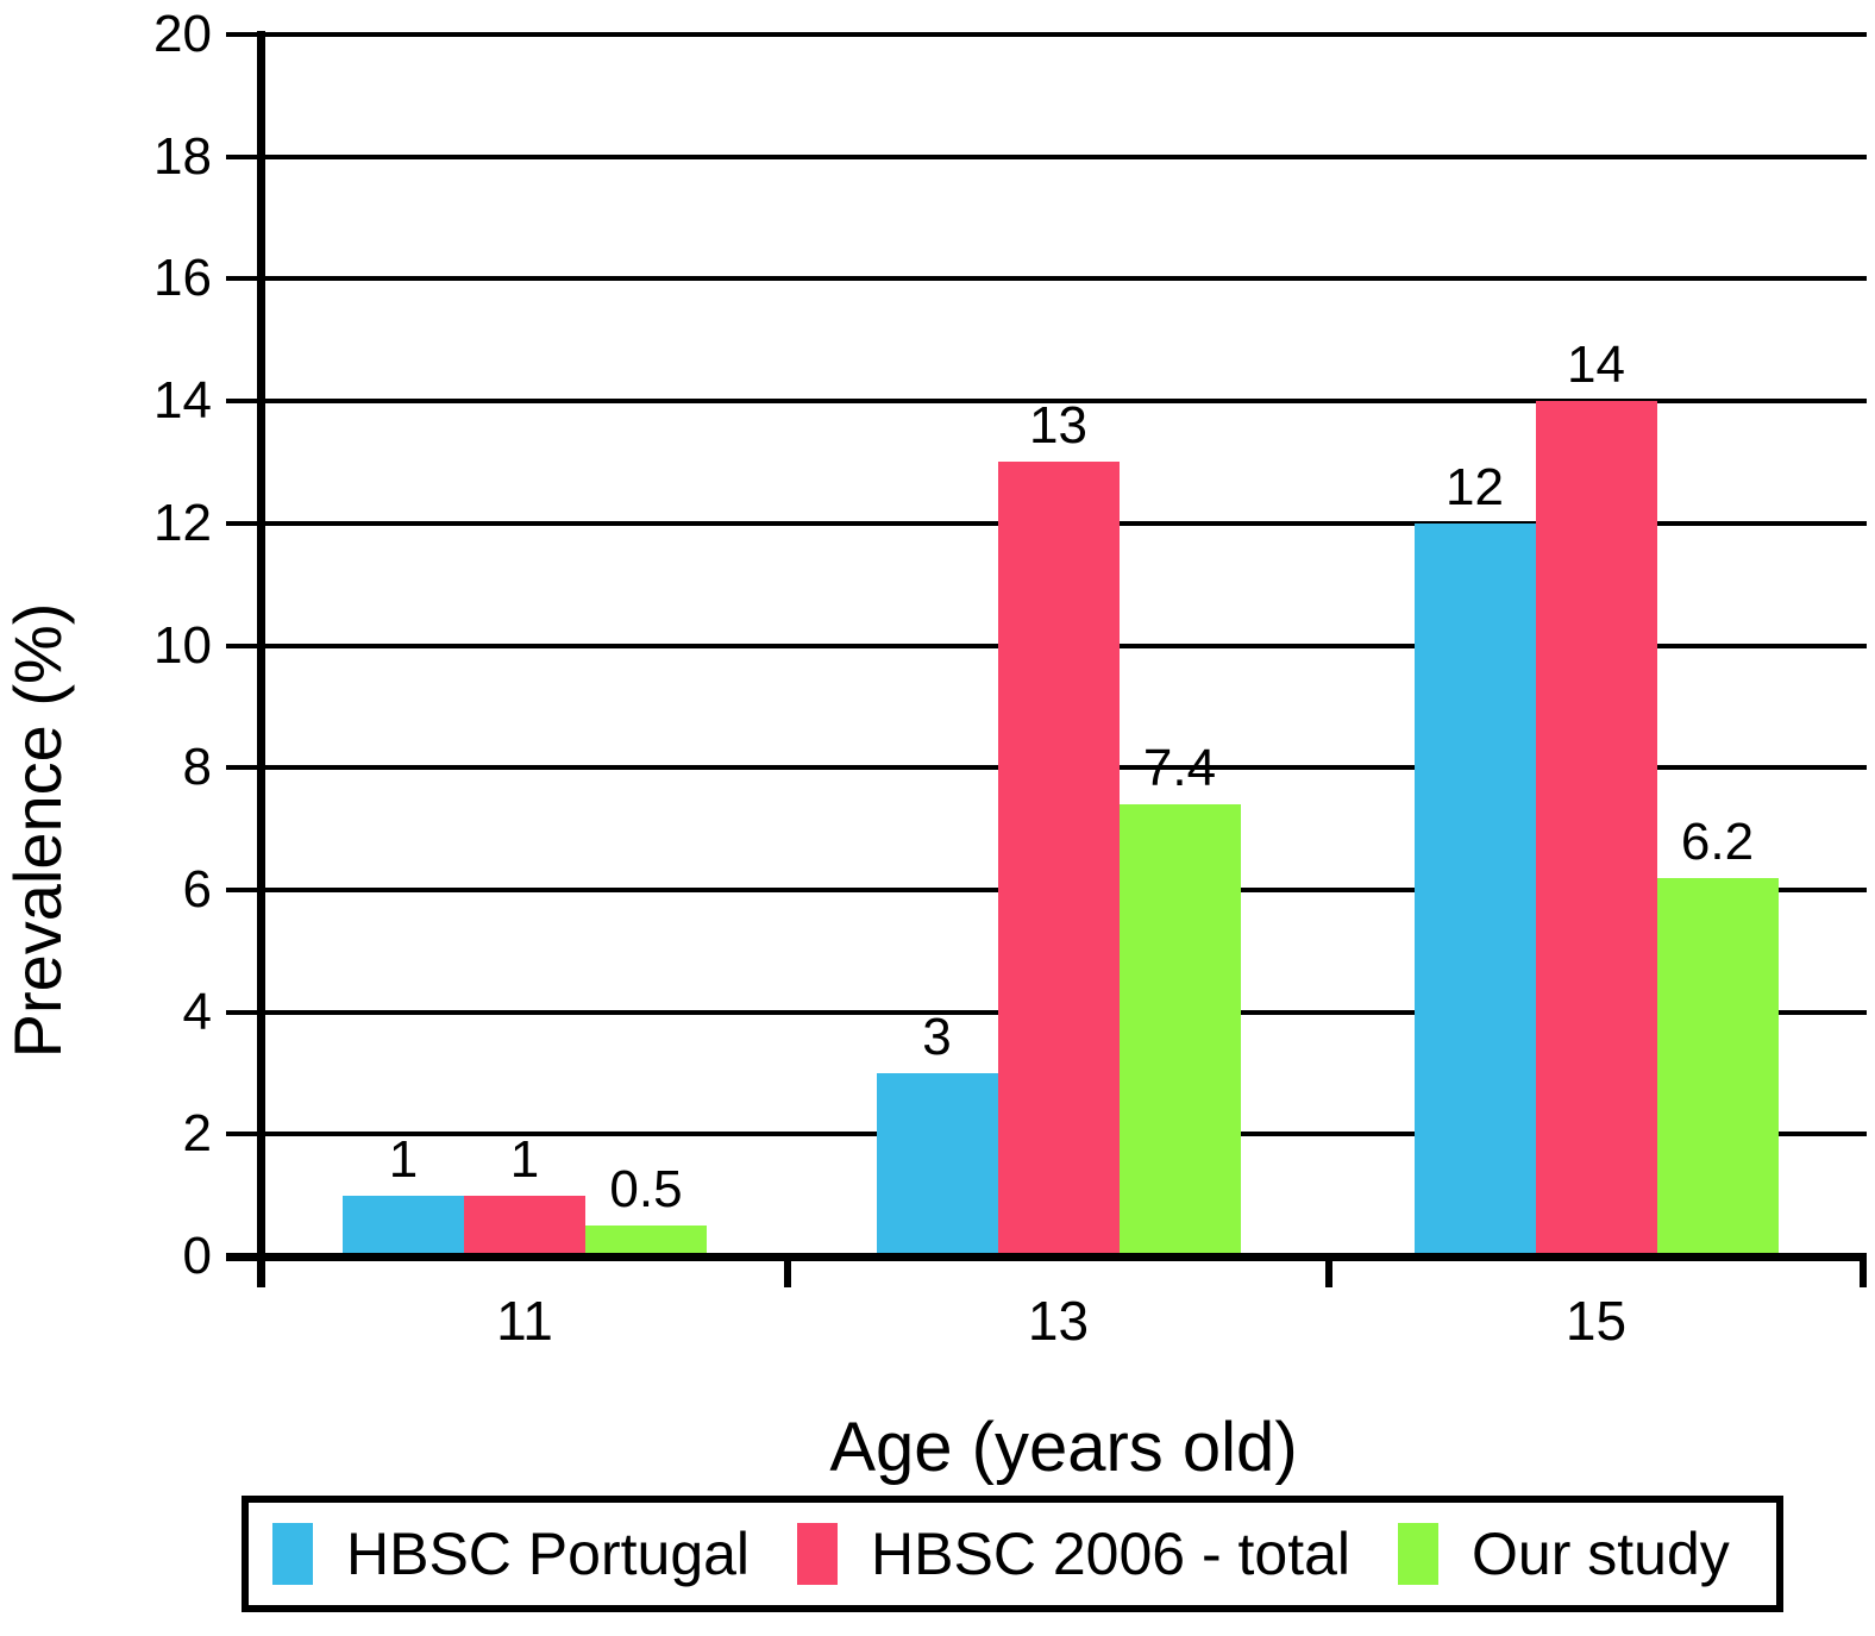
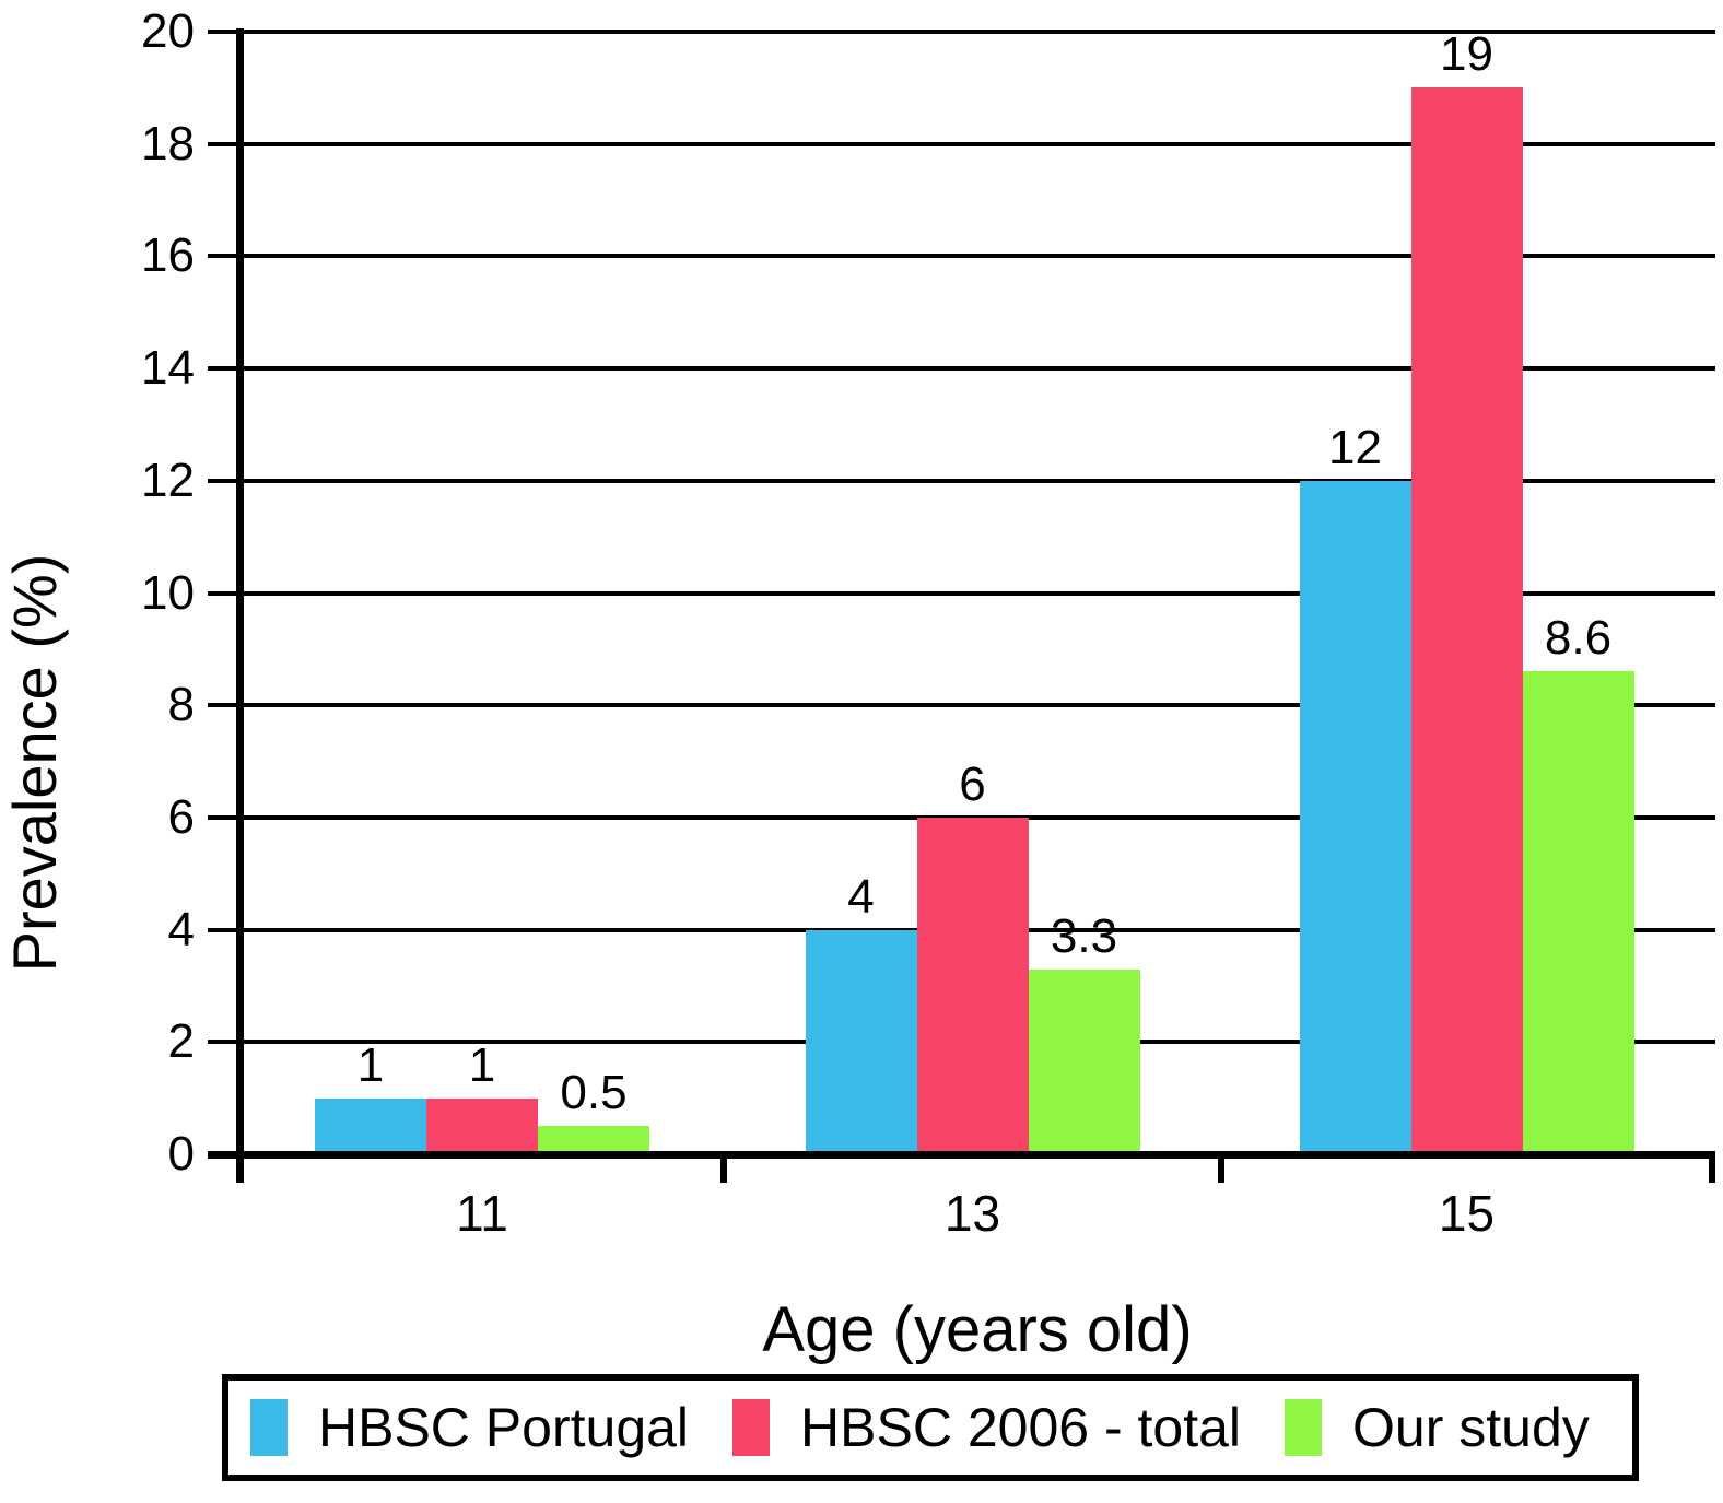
HBSC Portugal/13: 3 -> 4
HBSC 2006 - total/13: 13 -> 6
Our study/13: 7.4 -> 3.3
HBSC 2006 - total/15: 14 -> 19
Our study/15: 6.2 -> 8.6
